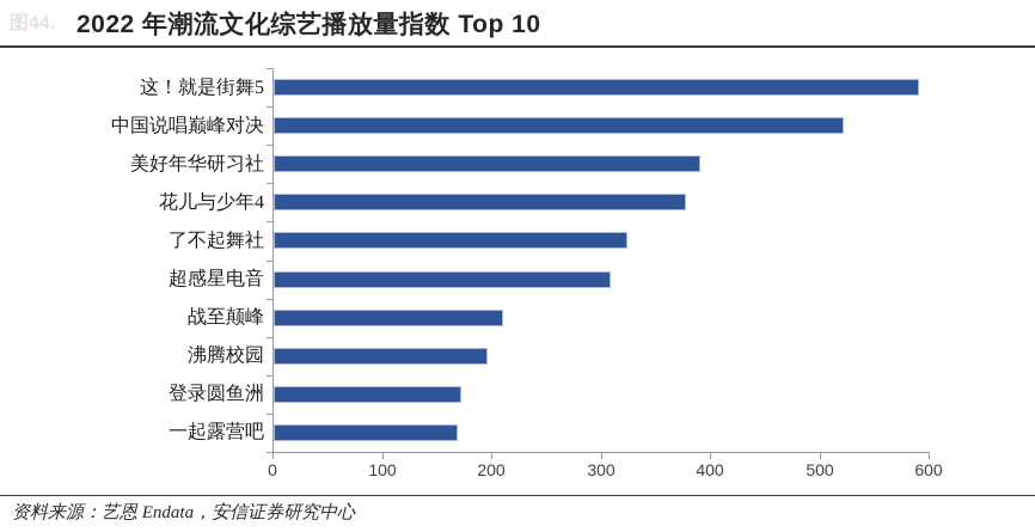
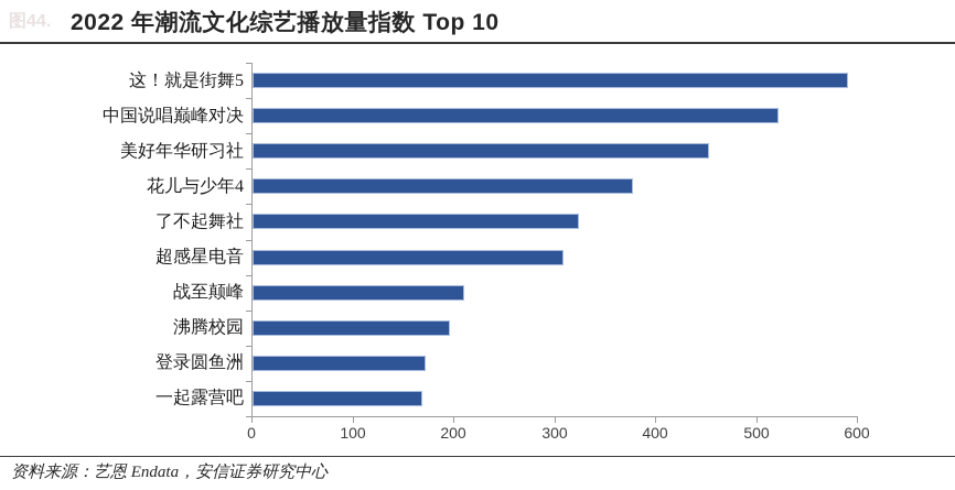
美好年华研习社: 390 -> 450
